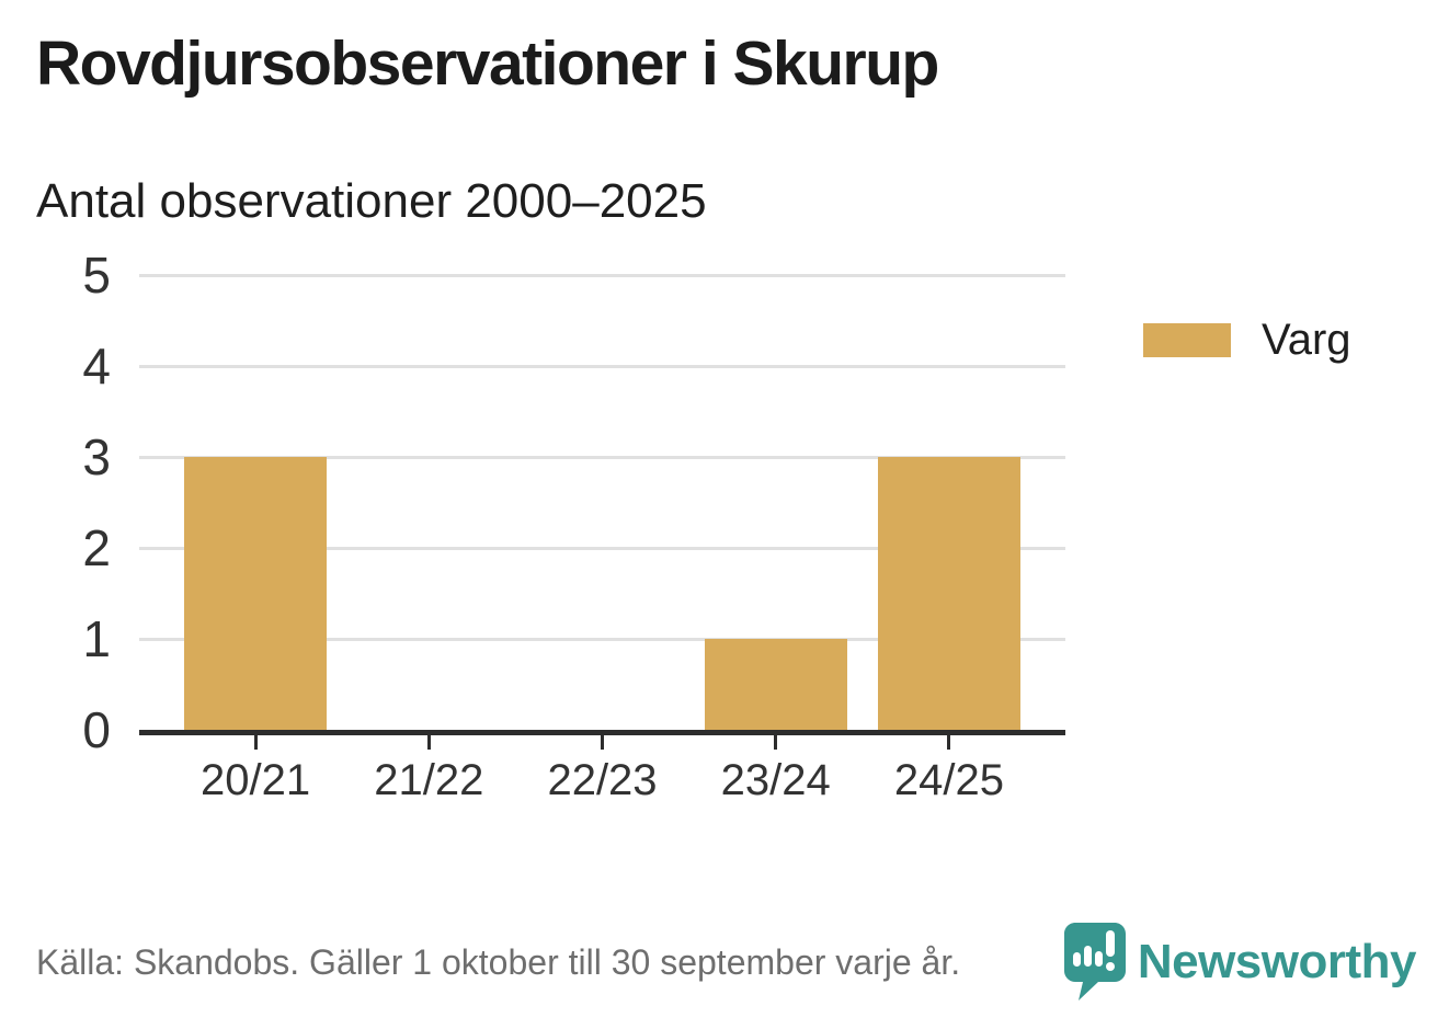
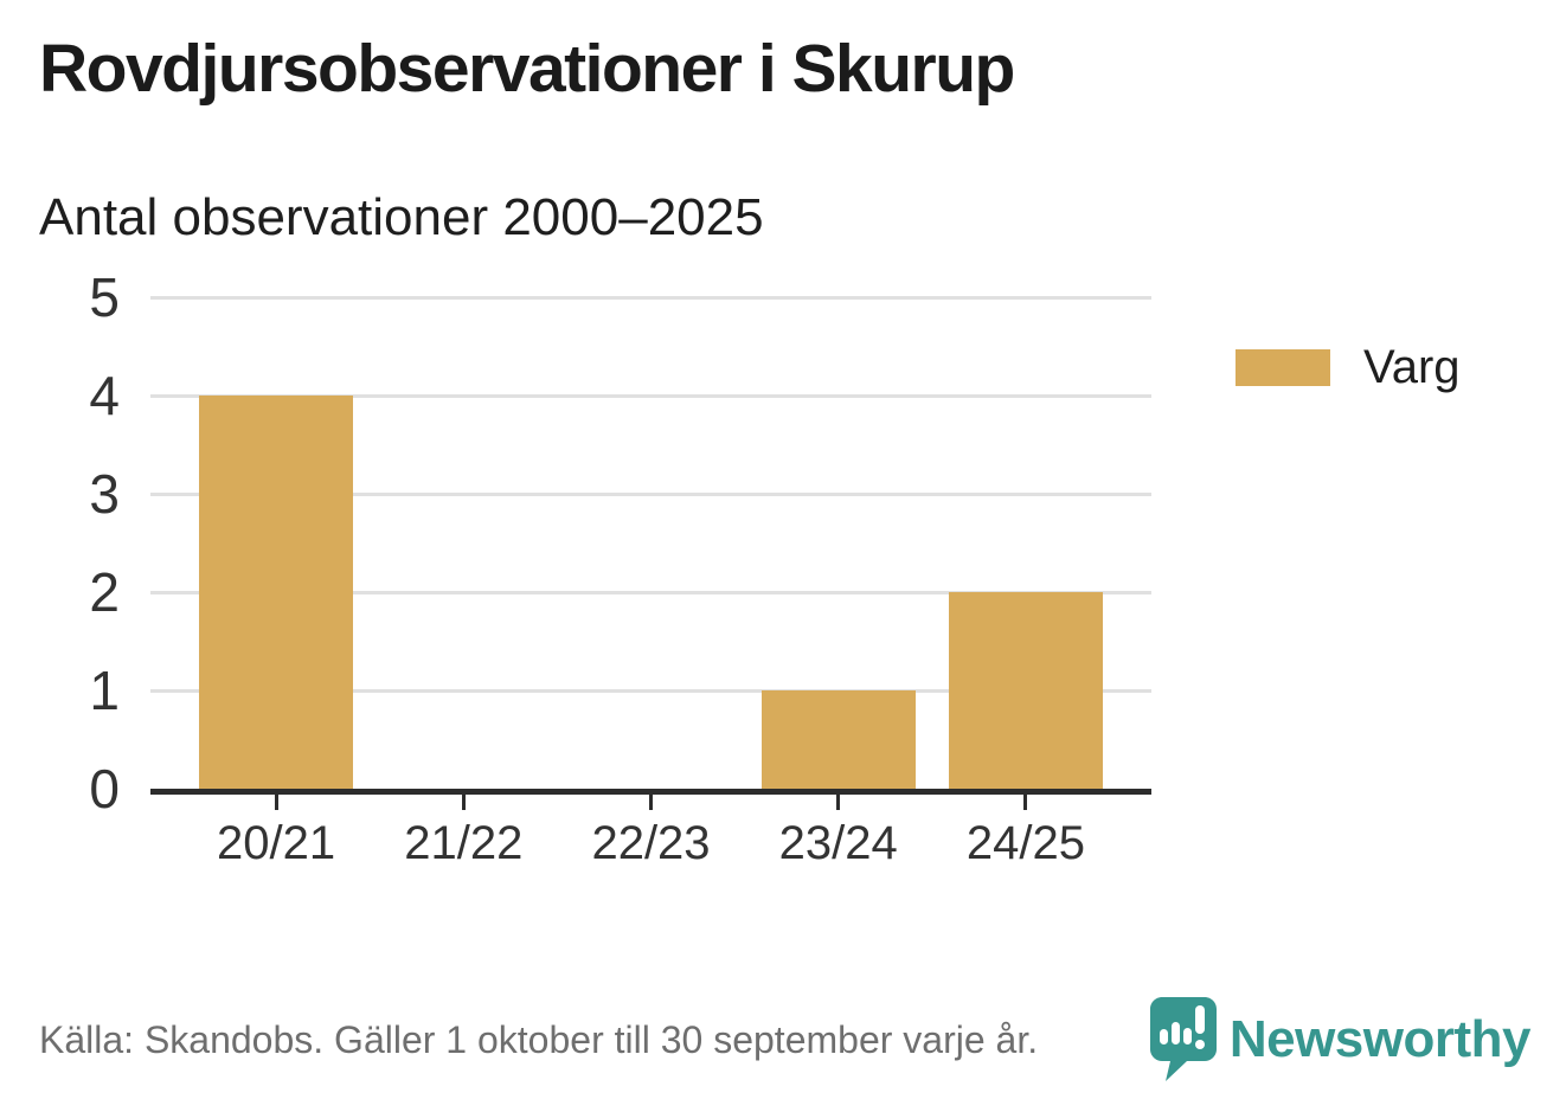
20/21: 3 -> 4
24/25: 3 -> 2
